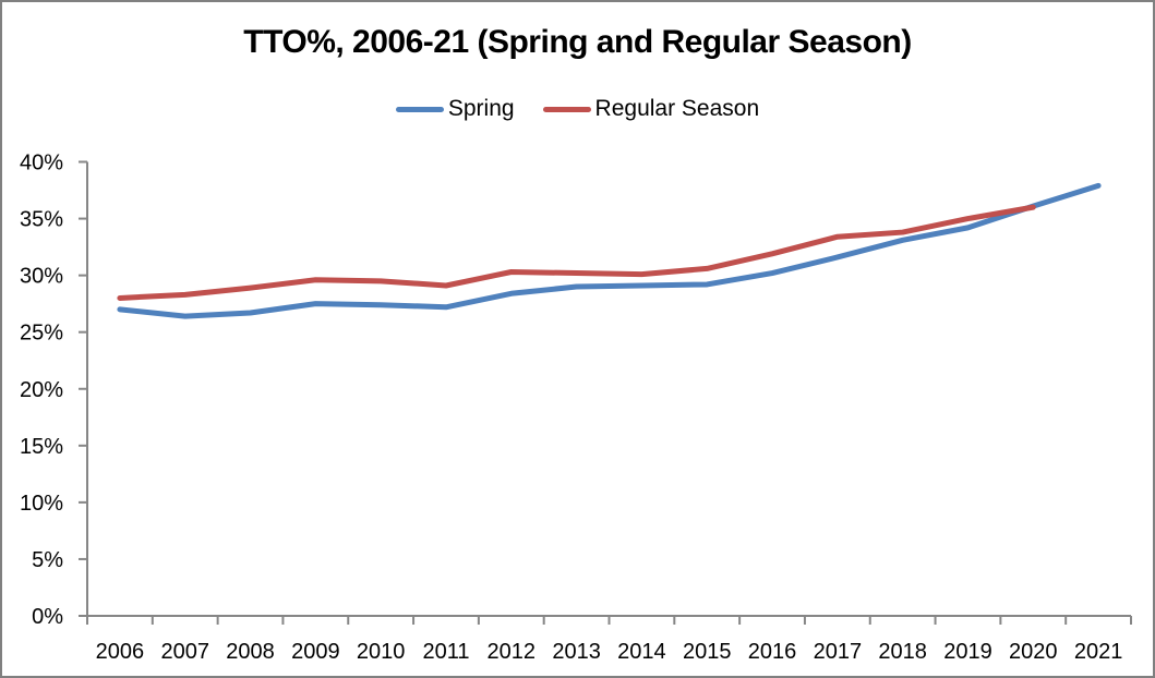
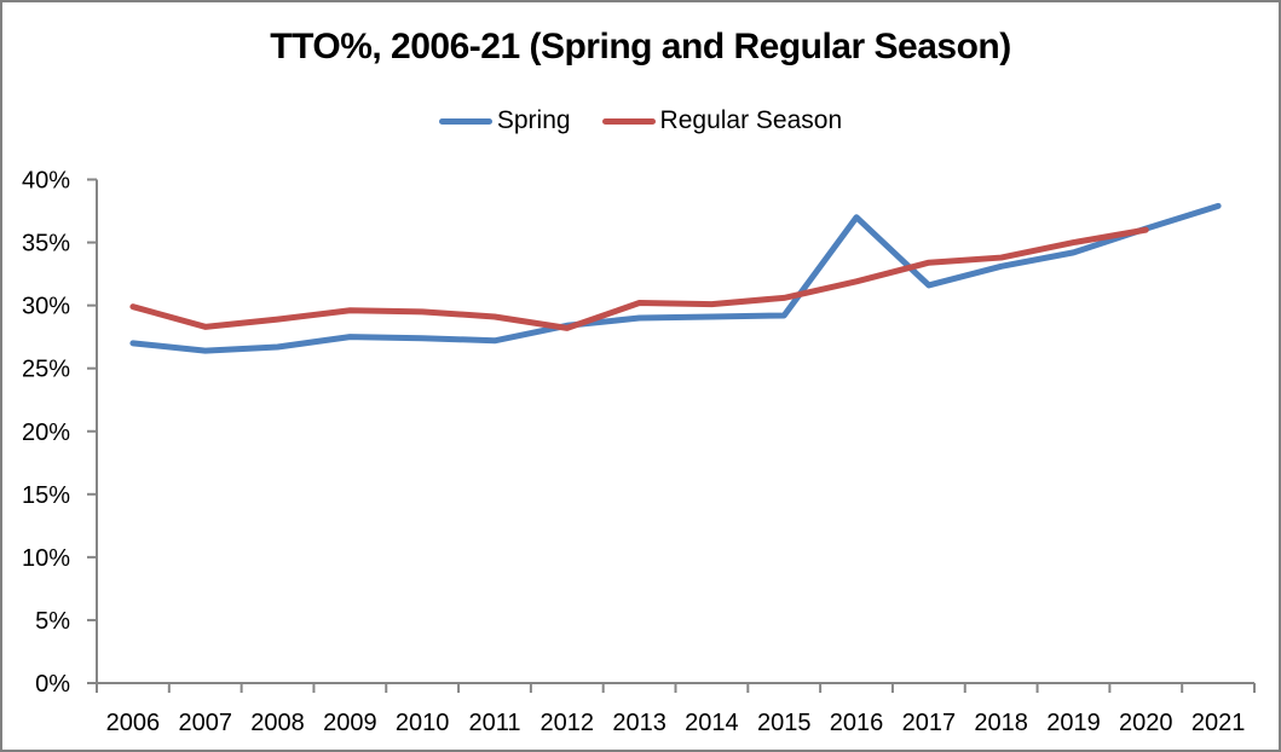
Regular Season/2006: 28.0% -> 29.9%
Regular Season/2012: 30.3% -> 28.2%
Spring/2016: 30.2% -> 37.0%
